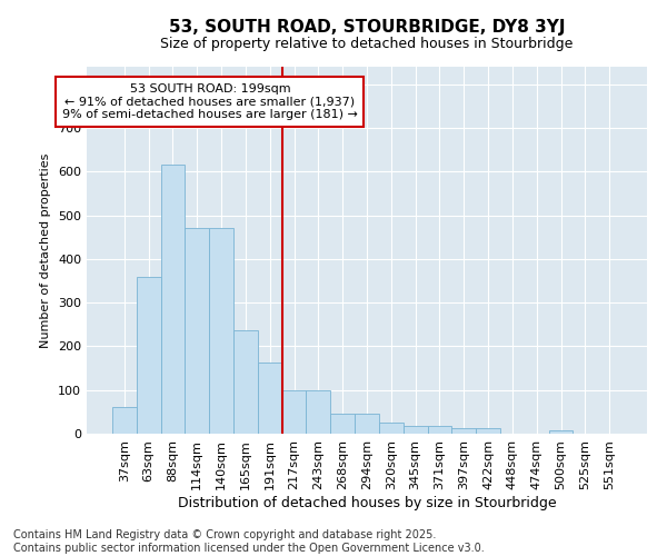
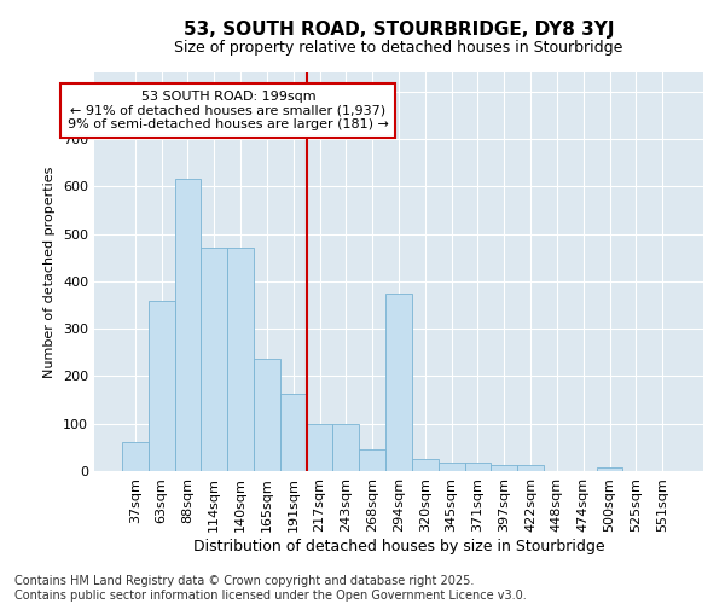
294sqm: 45 -> 375
